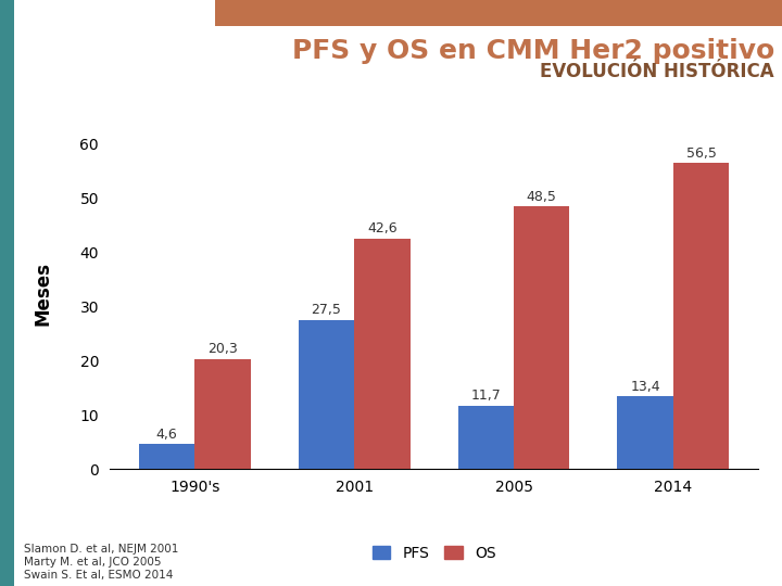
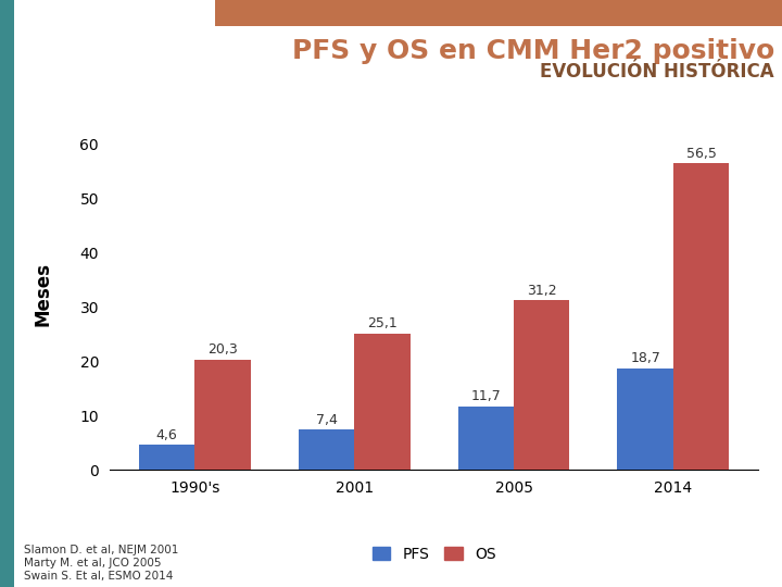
PFS/2001: 27,5 -> 7,4
OS/2001: 42,6 -> 25,1
OS/2005: 48,5 -> 31,2
PFS/2014: 13,4 -> 18,7
